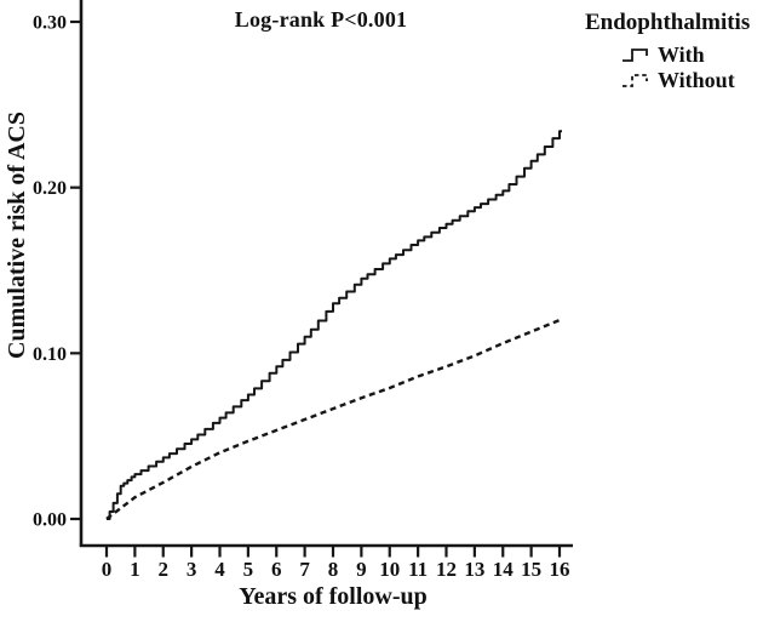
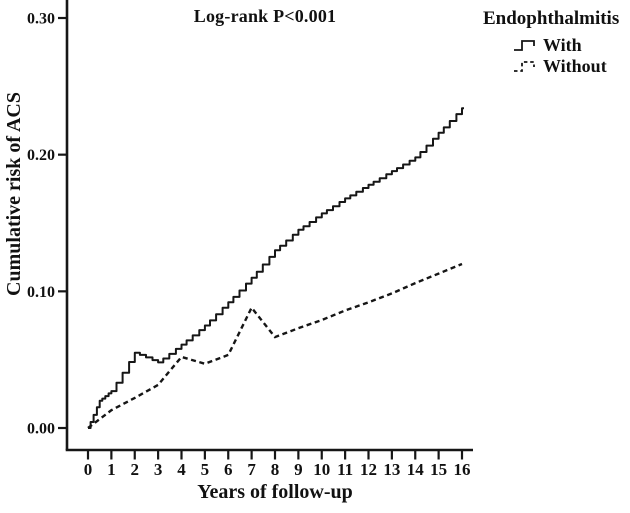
With/2: 0.037 -> 0.055
Without/4: 0.040 -> 0.052
Without/7: 0.060 -> 0.088
